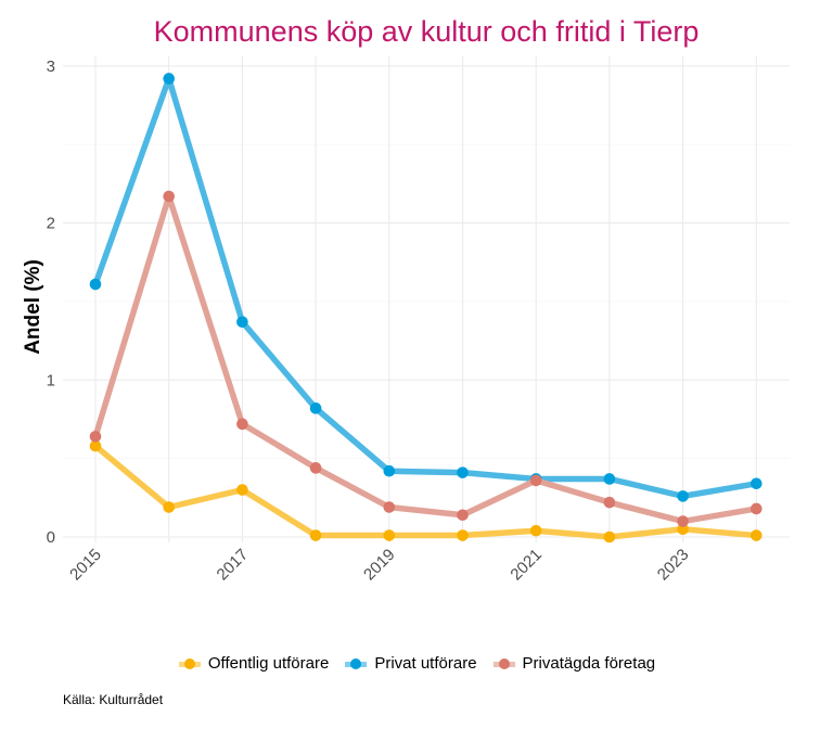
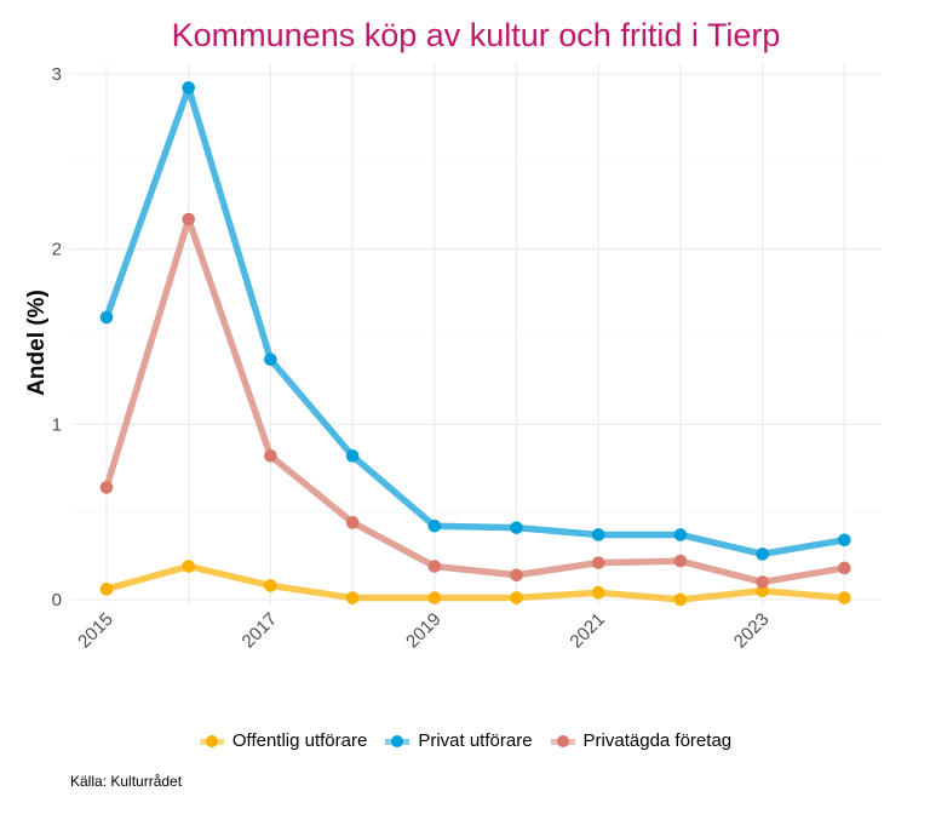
Offentlig utförare/2015: 0.58 -> 0.06
Offentlig utförare/2017: 0.30 -> 0.08
Privatägda företag/2017: 0.72 -> 0.82
Privatägda företag/2021: 0.36 -> 0.21
